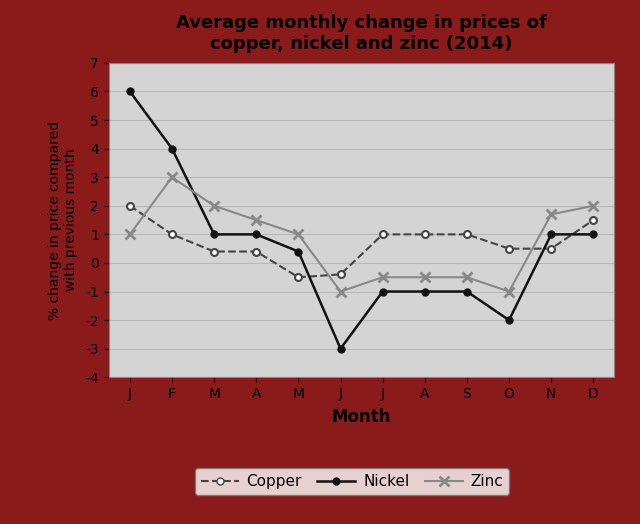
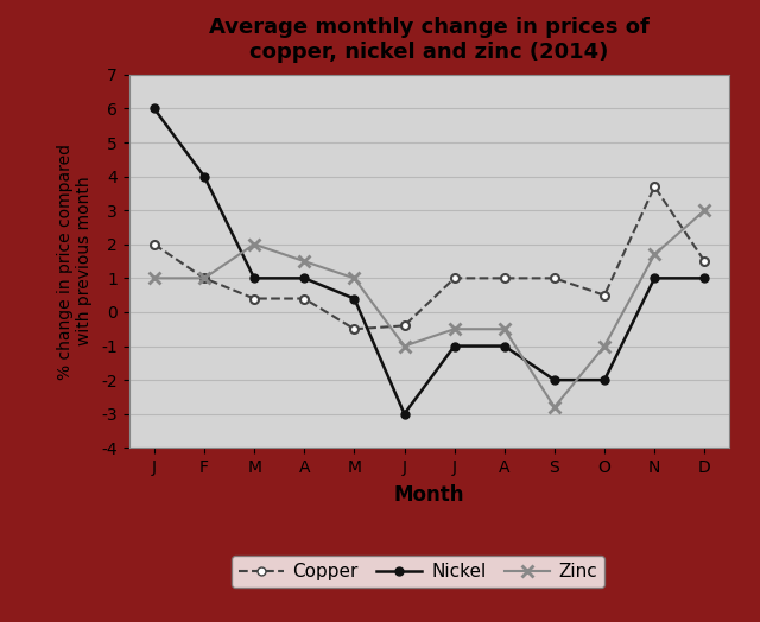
Zinc/F: 3.0 -> 1.0
Nickel/S: -1.0 -> -2.0
Zinc/S: -0.5 -> -2.8
Copper/N: 0.5 -> 3.7
Zinc/D: 2.0 -> 3.0
